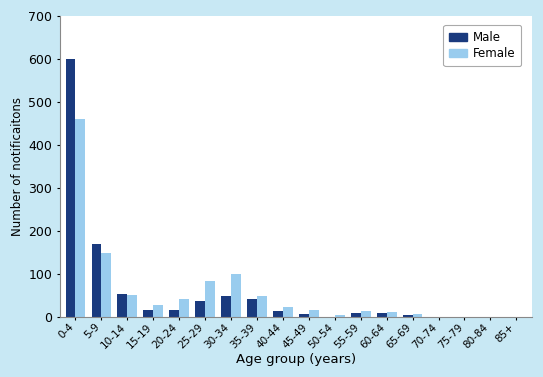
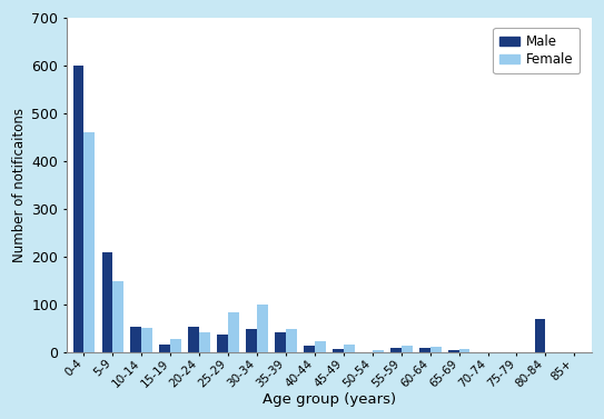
Male/5-9: 170 -> 210
Male/20-24: 18 -> 55
Male/80-84: 1 -> 70
